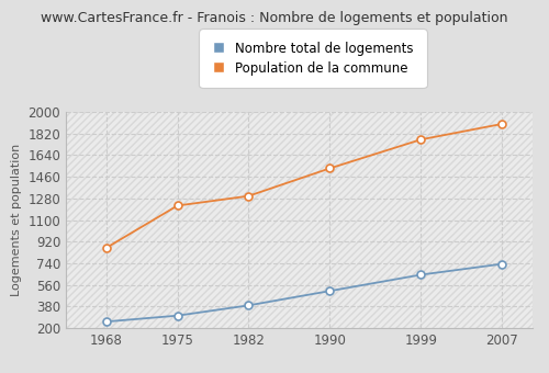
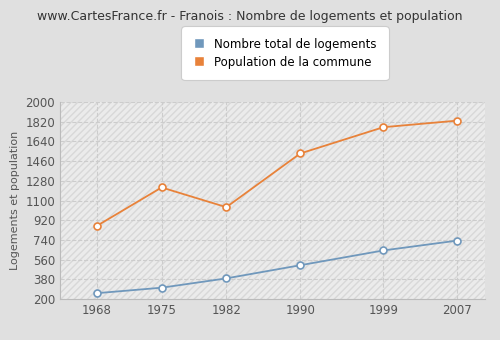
Population de la commune/1982: 1300 -> 1040
Population de la commune/2007: 1900 -> 1830
